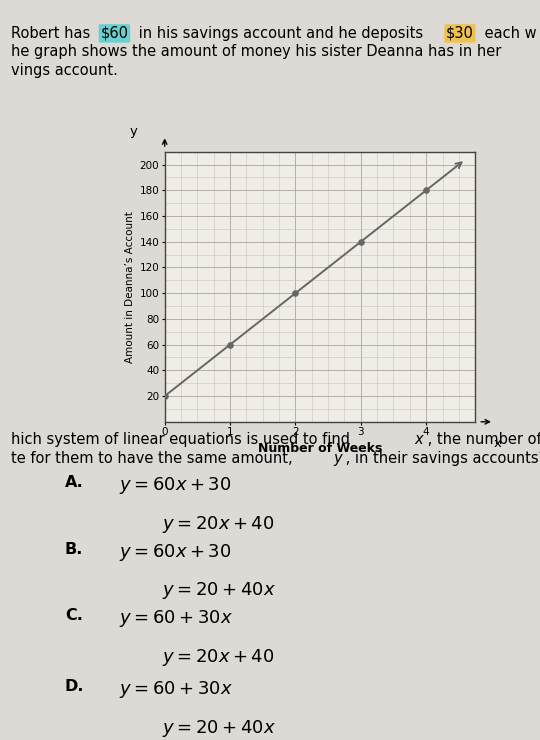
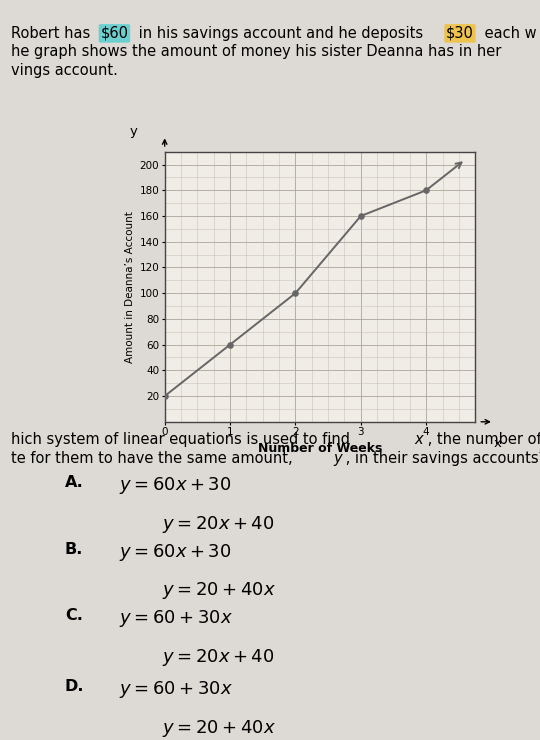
3: 140 -> 160
